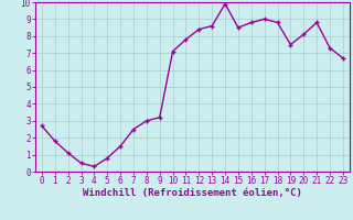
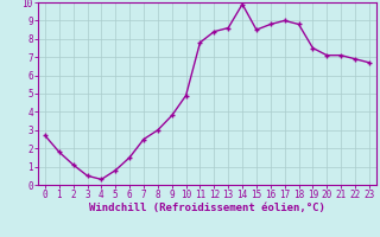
9: 3.2 -> 3.8
10: 7.1 -> 4.9
20: 8.1 -> 7.1
21: 8.8 -> 7.1
22: 7.3 -> 6.9
